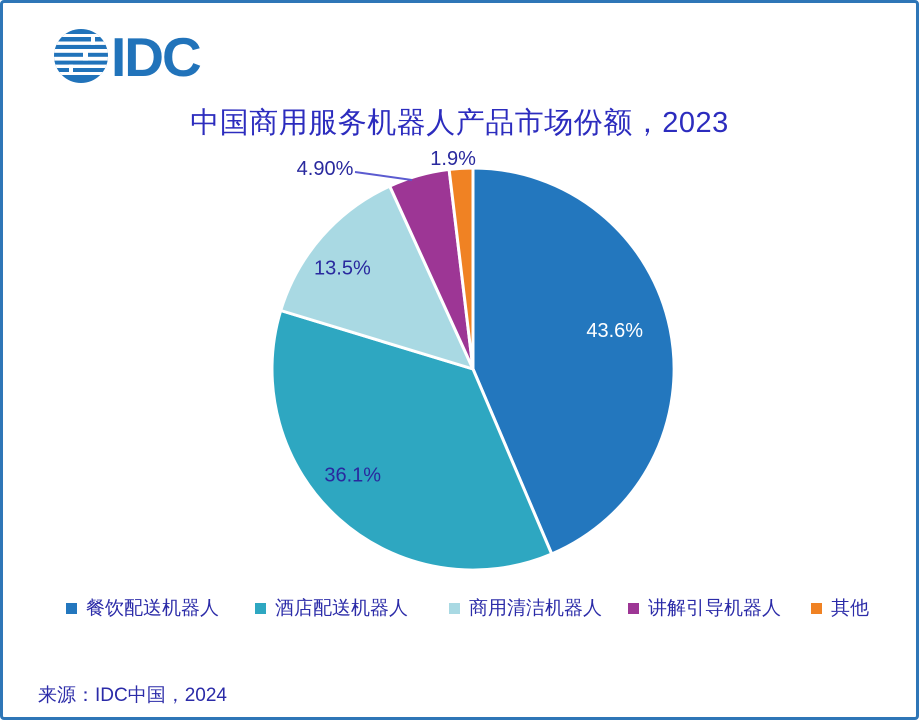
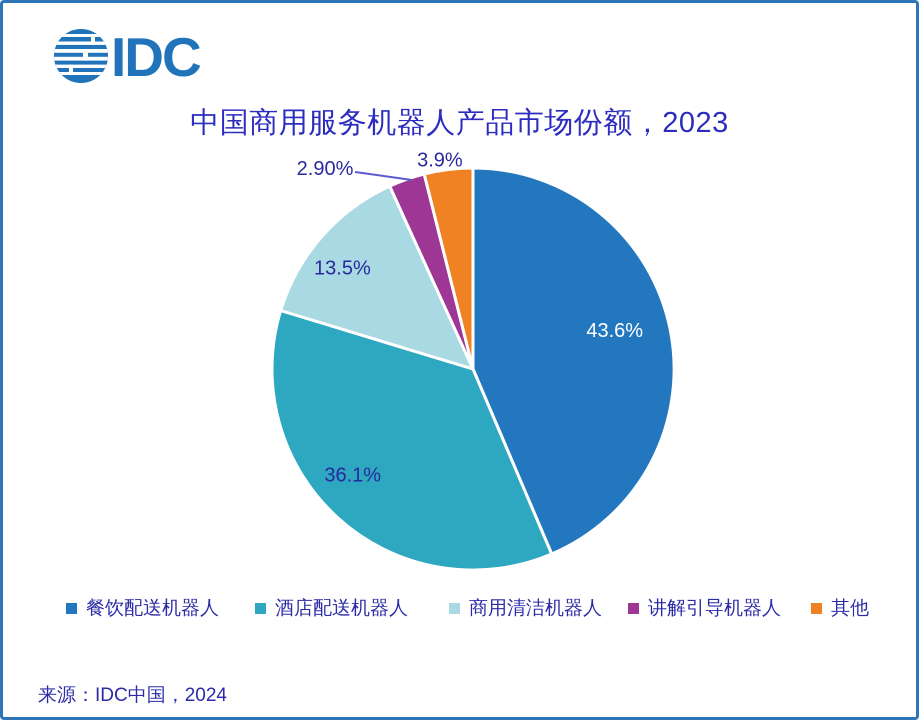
讲解引导机器人: 4.90% -> 2.90%
其他: 1.9% -> 3.9%
